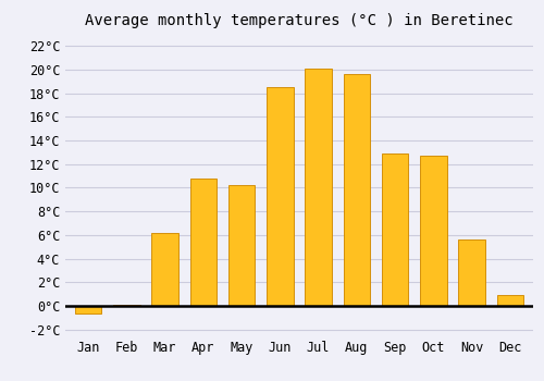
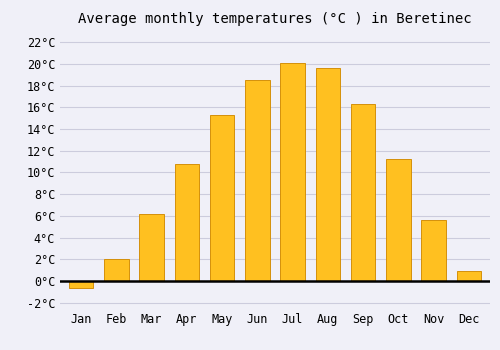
Feb: 0.1°C -> 2.0°C
May: 10.2°C -> 15.3°C
Sep: 12.9°C -> 16.3°C
Oct: 12.7°C -> 11.2°C
